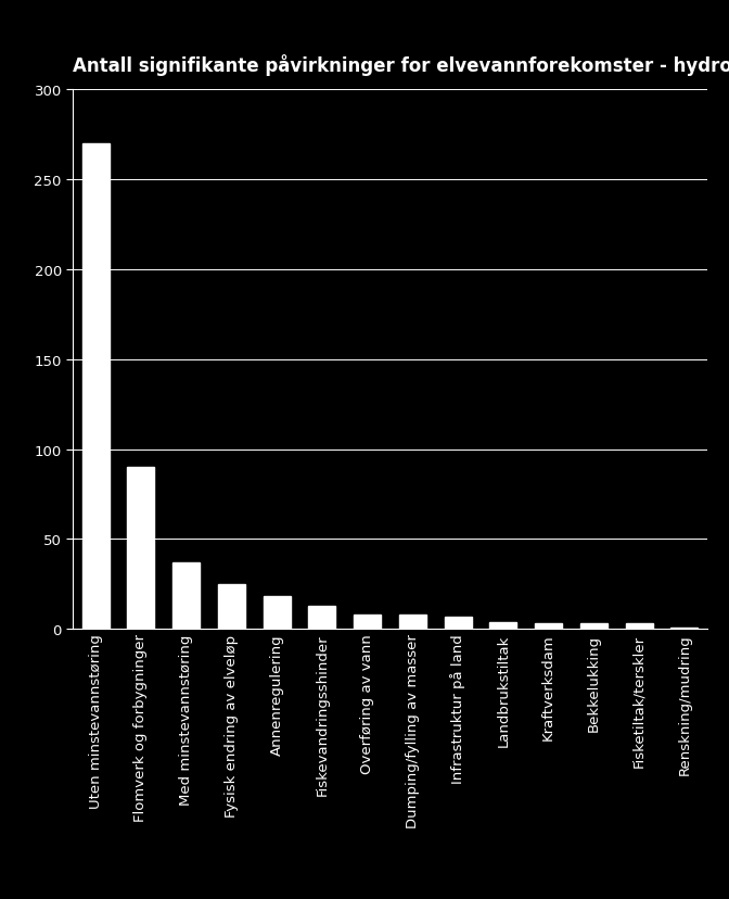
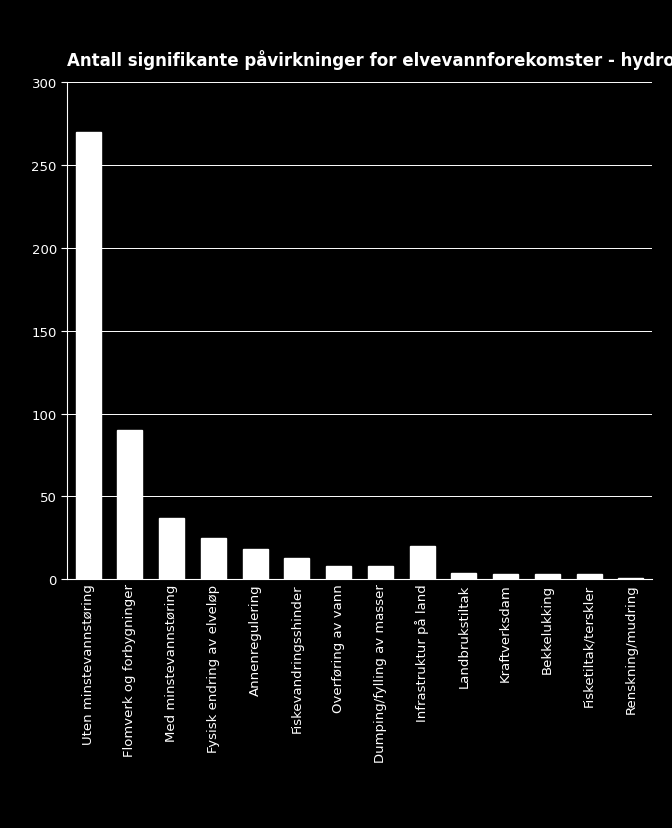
Infrastruktur på land: 7 -> 20
